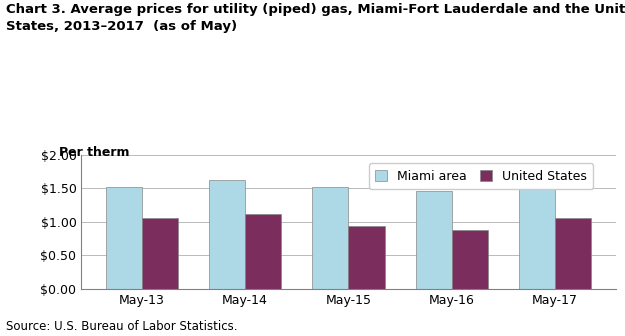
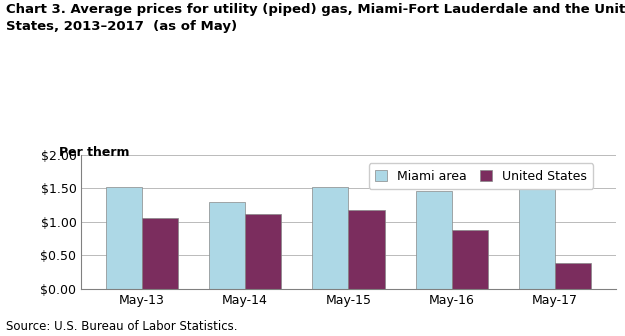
Miami area/May-14: $1.62 -> $1.30
United States/May-15: $0.94 -> $1.18
United States/May-17: $1.05 -> $0.38
